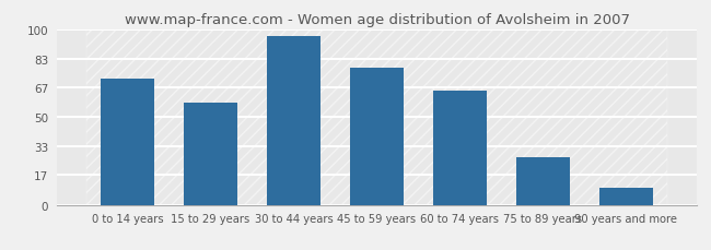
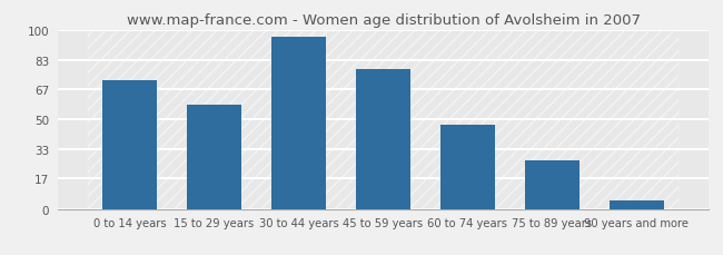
60 to 74 years: 65 -> 47
90 years and more: 10 -> 5
